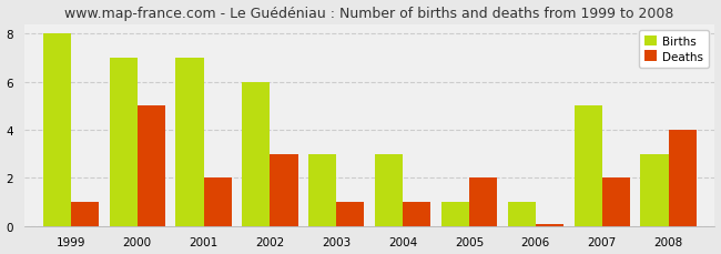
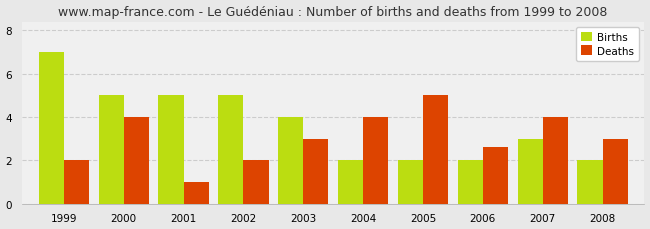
Births/1999: 8 -> 7
Deaths/1999: 1.0 -> 2.0
Births/2000: 7 -> 5
Deaths/2000: 5.0 -> 4.0
Births/2001: 7 -> 5
Deaths/2001: 2.0 -> 1.0
Births/2002: 6 -> 5
Deaths/2002: 3.0 -> 2.0
Births/2003: 3 -> 4
Deaths/2003: 1.0 -> 3.0
Births/2004: 3 -> 2
Deaths/2004: 1.0 -> 4.0
Births/2005: 1 -> 2
Deaths/2005: 2.0 -> 5.0
Births/2006: 1 -> 2
Deaths/2006: 0.1 -> 2.6
Births/2007: 5 -> 3
Deaths/2007: 2.0 -> 4.0
Births/2008: 3 -> 2
Deaths/2008: 4.0 -> 3.0
